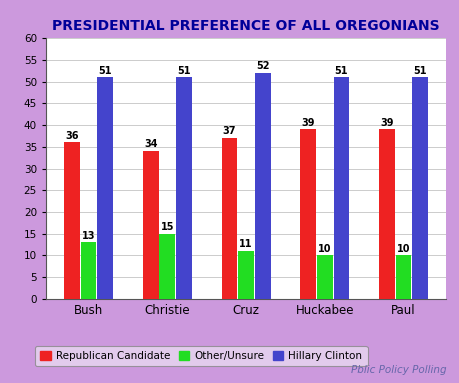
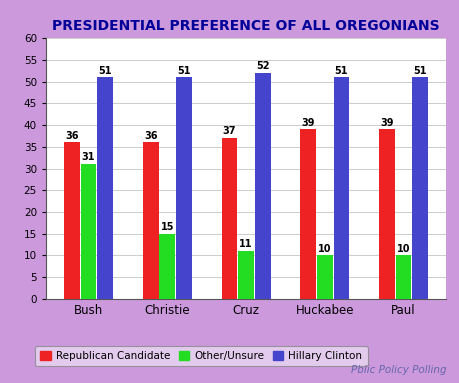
Other/Unsure/Bush: 13 -> 31
Republican Candidate/Christie: 34 -> 36
